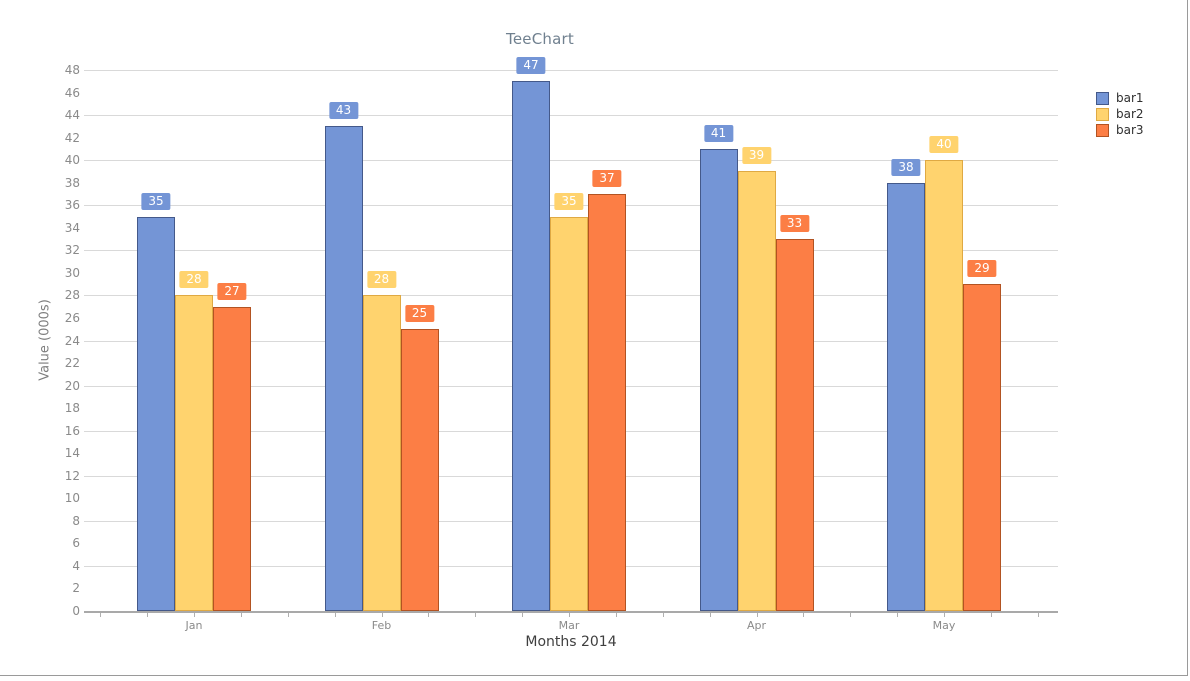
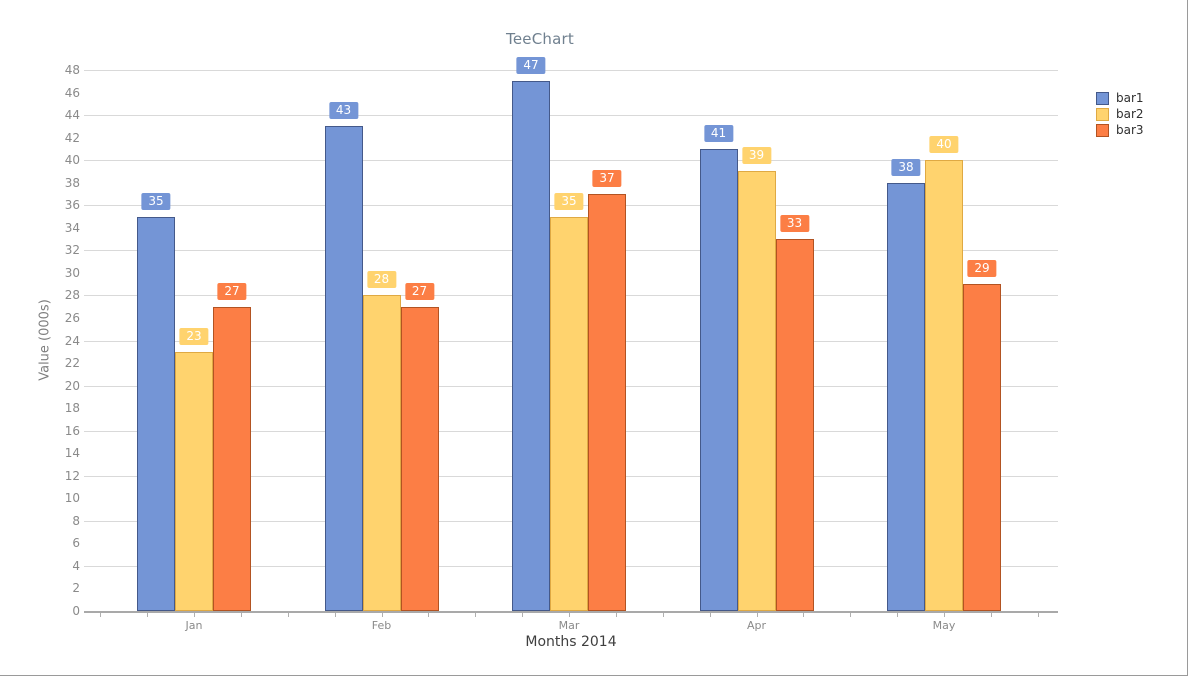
bar2/Jan: 28 -> 23
bar3/Feb: 25 -> 27
